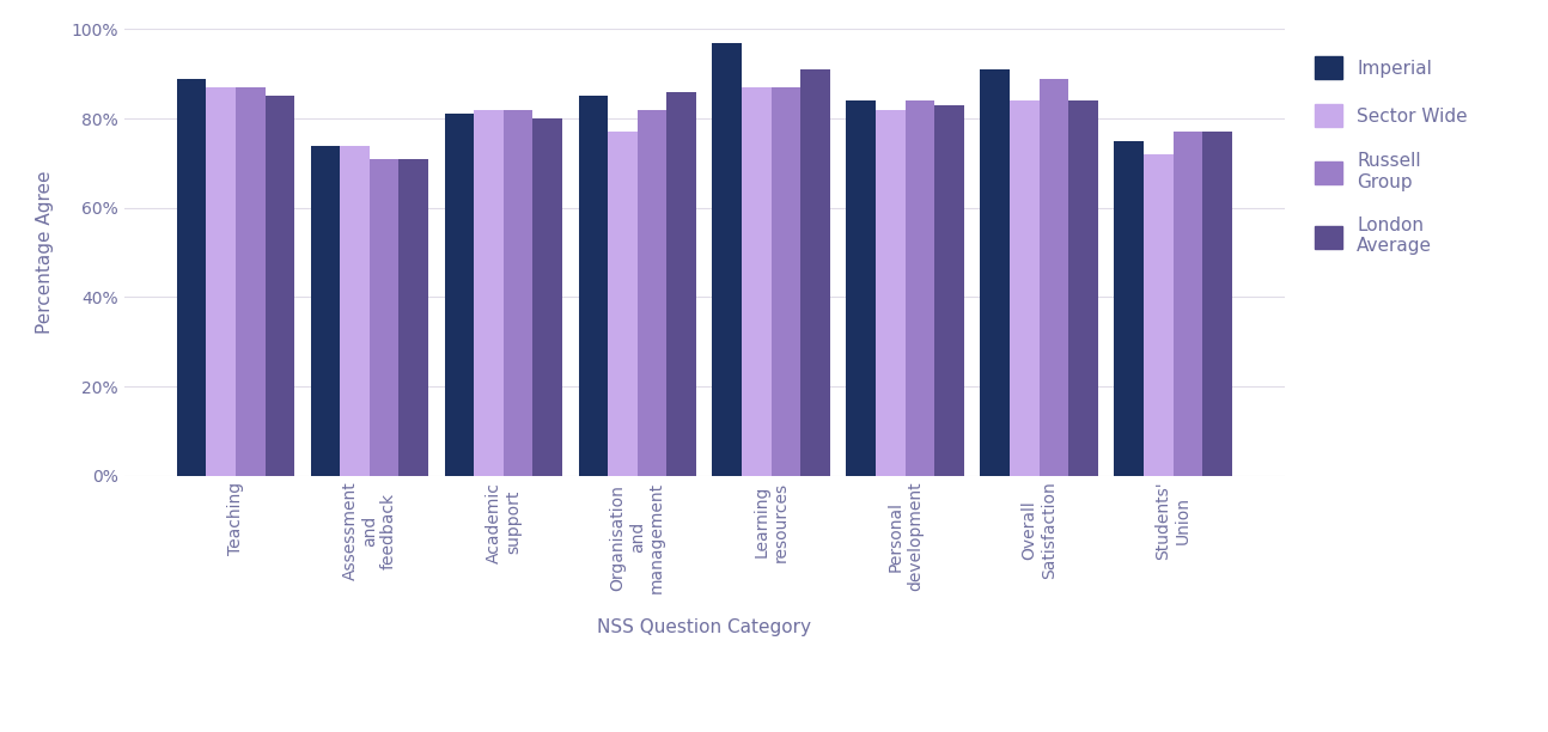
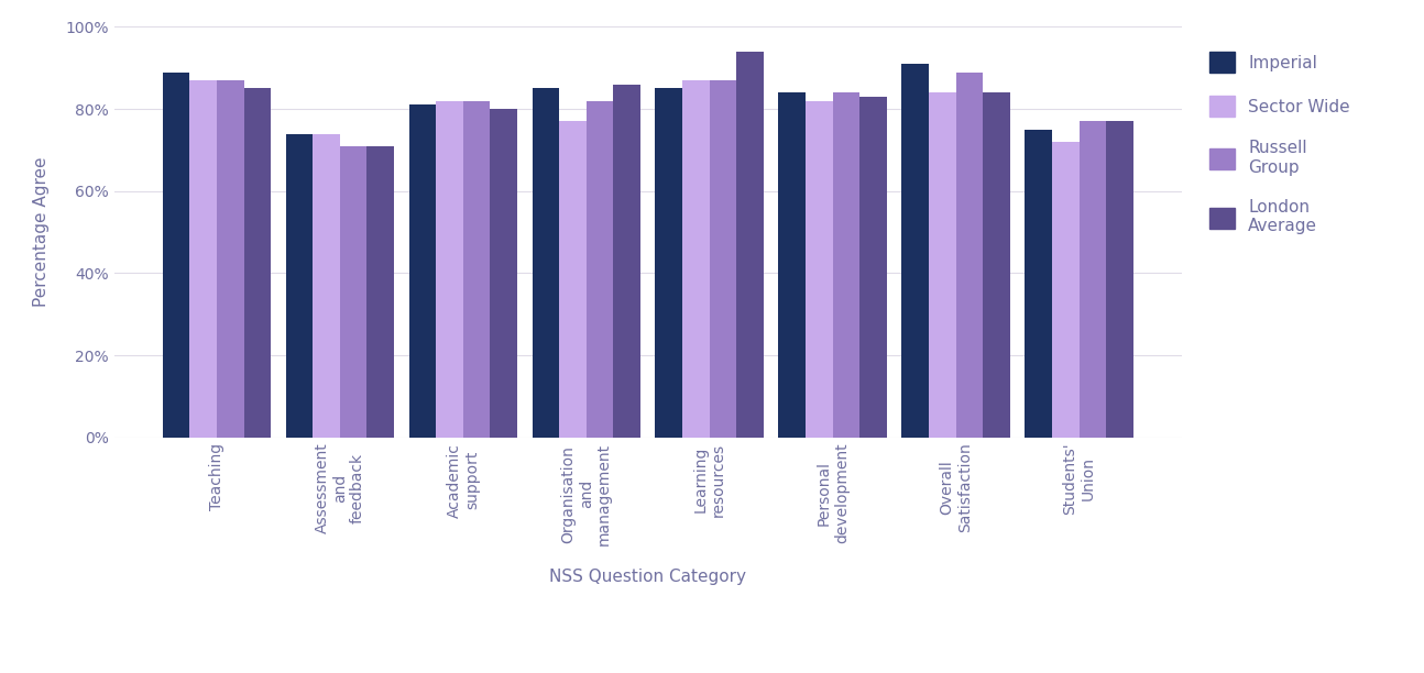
Imperial/Learning resources: 97% -> 85%
London Average/Learning resources: 91% -> 94%
